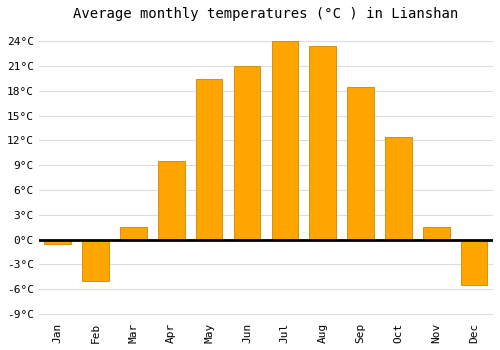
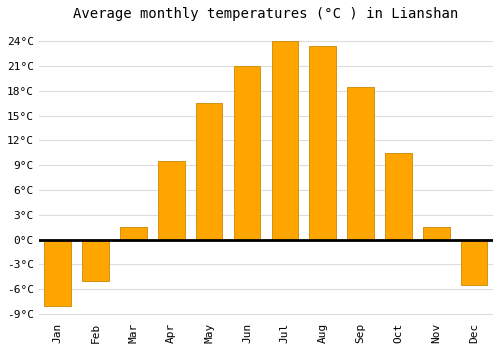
Jan: -0.6°C -> -8.0°C
May: 19.4°C -> 16.5°C
Oct: 12.4°C -> 10.5°C
